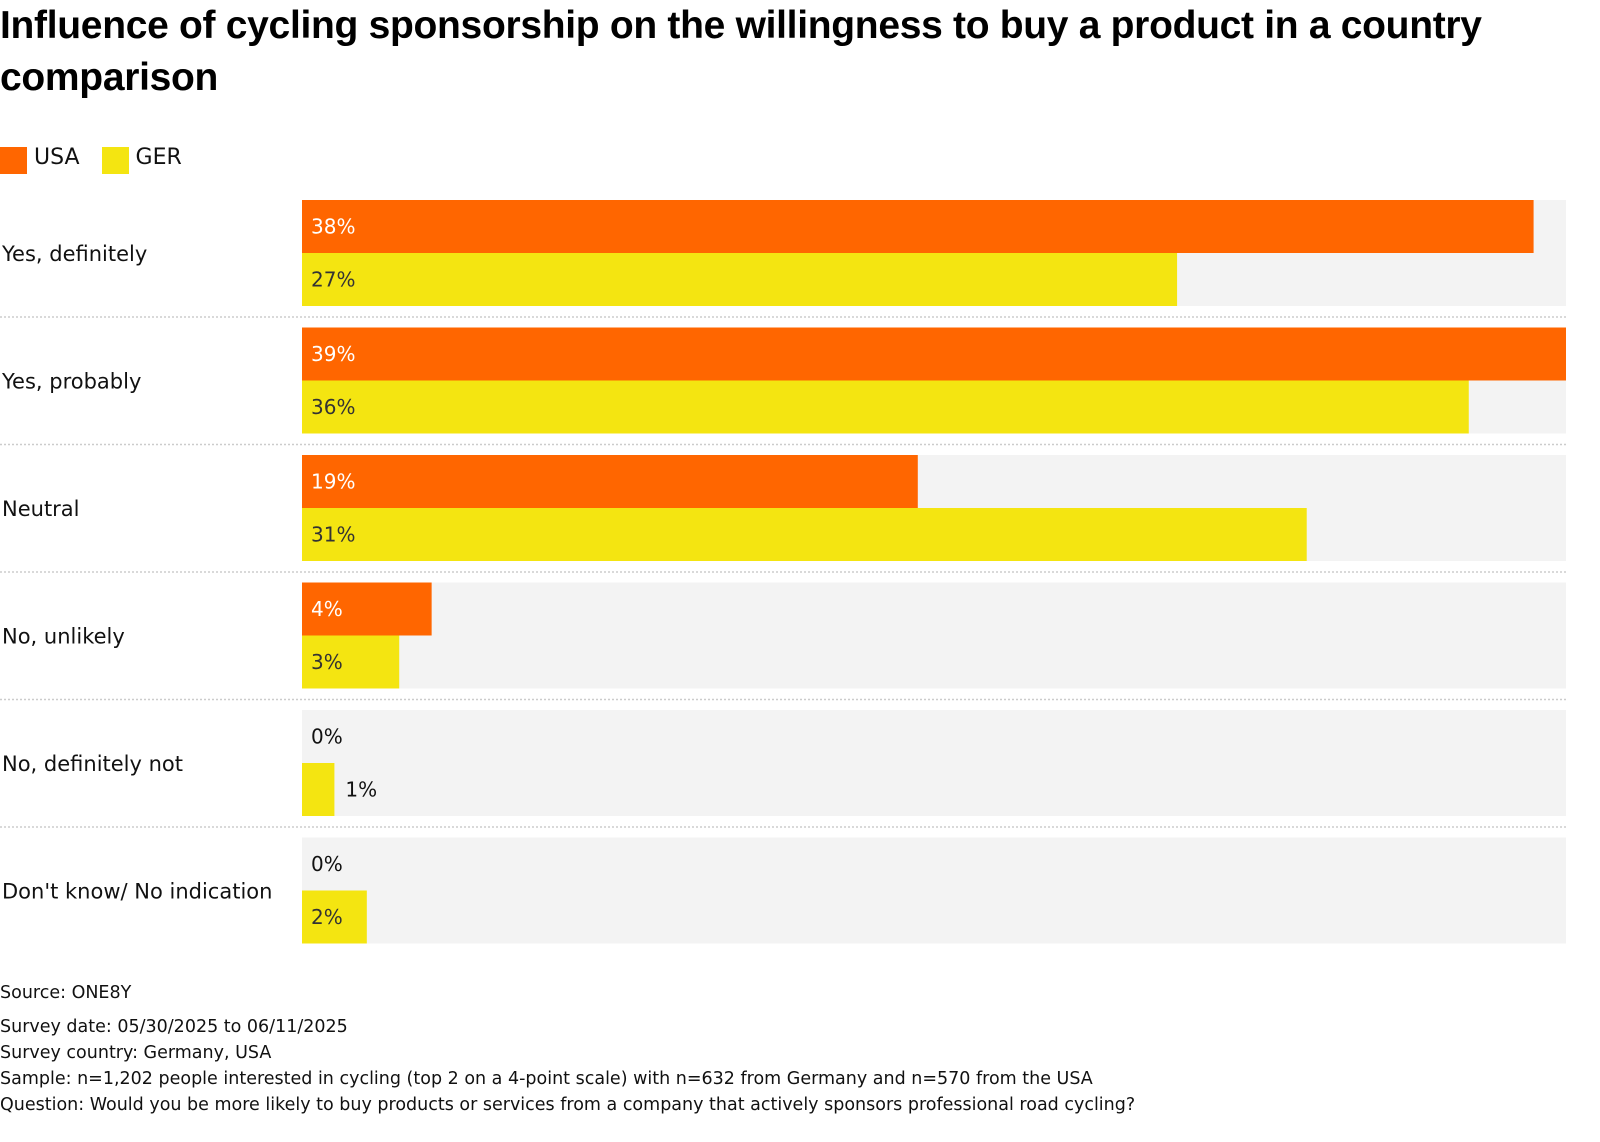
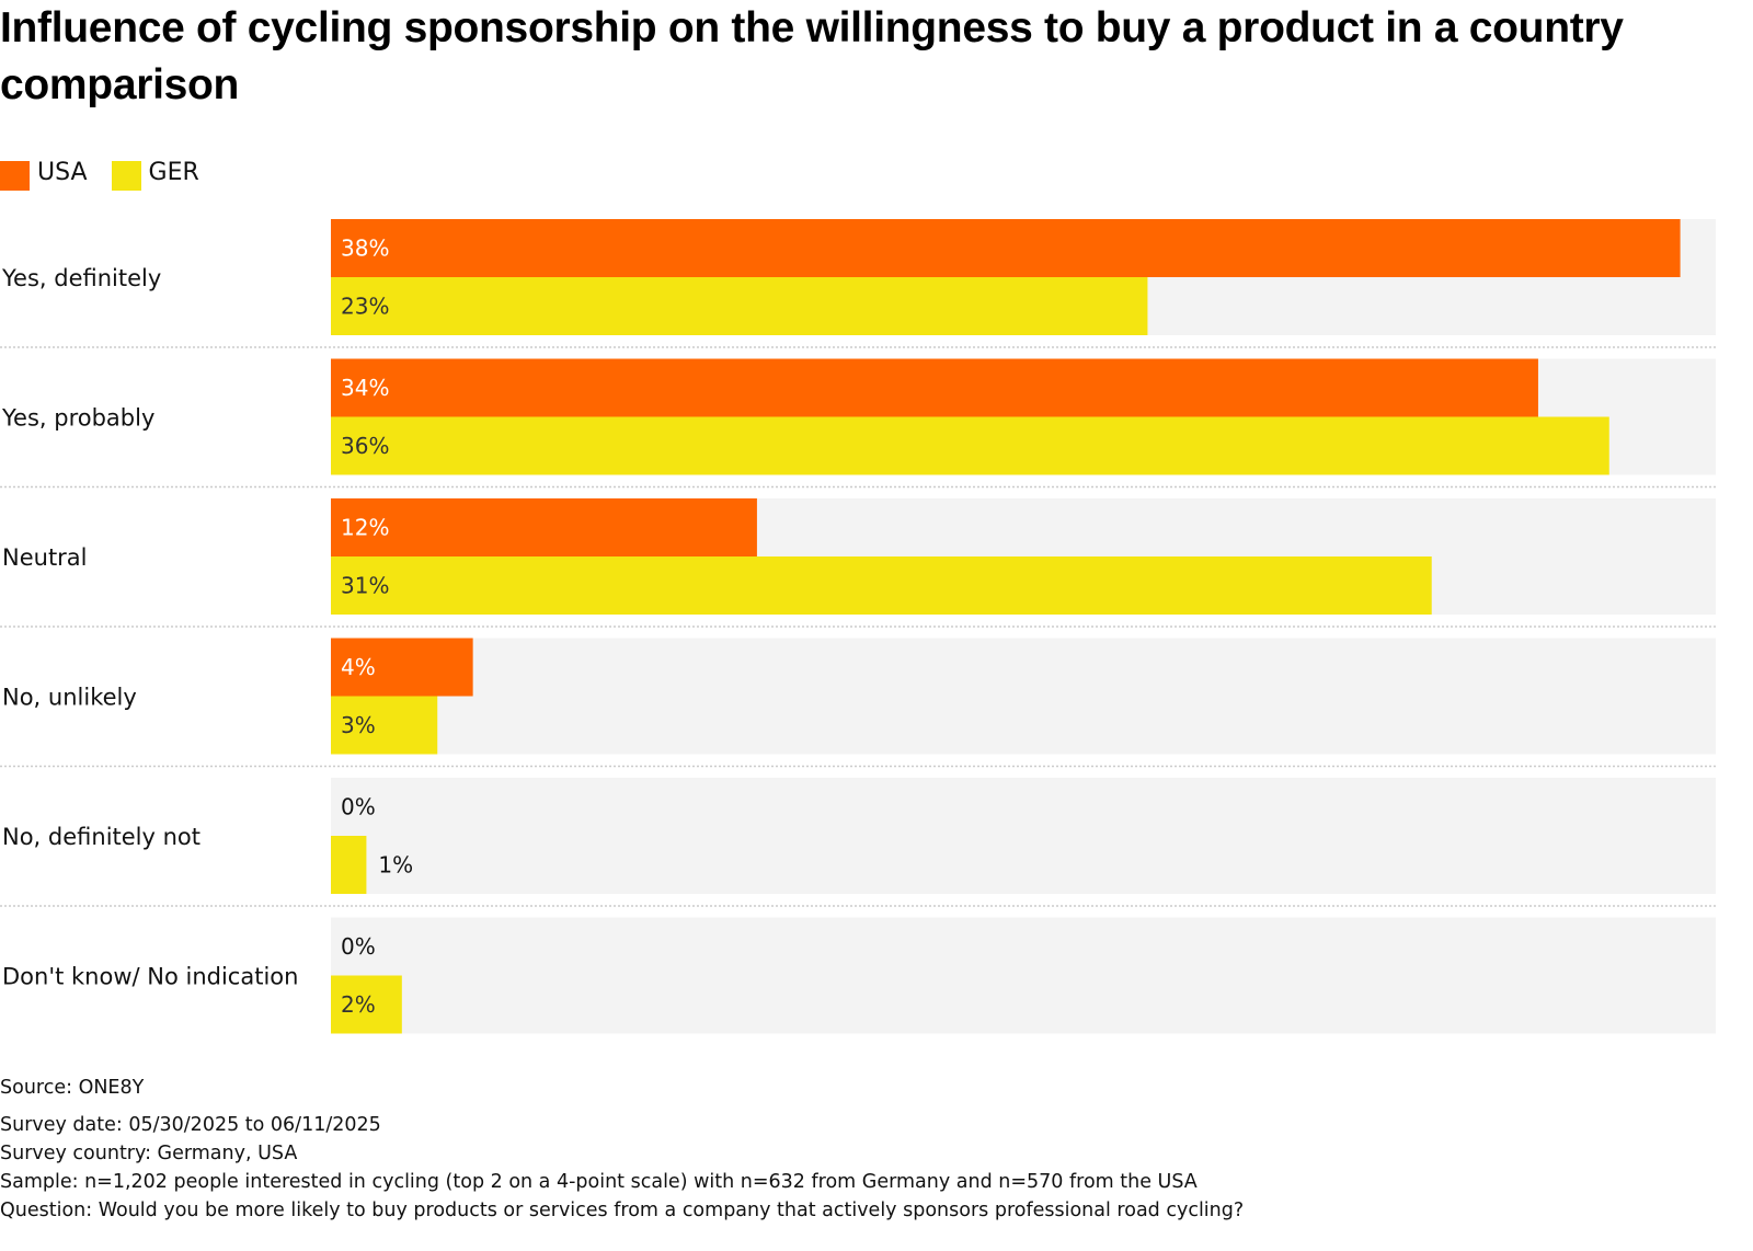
GER/Yes, definitely: 27% -> 23%
USA/Yes, probably: 39% -> 34%
USA/Neutral: 19% -> 12%
